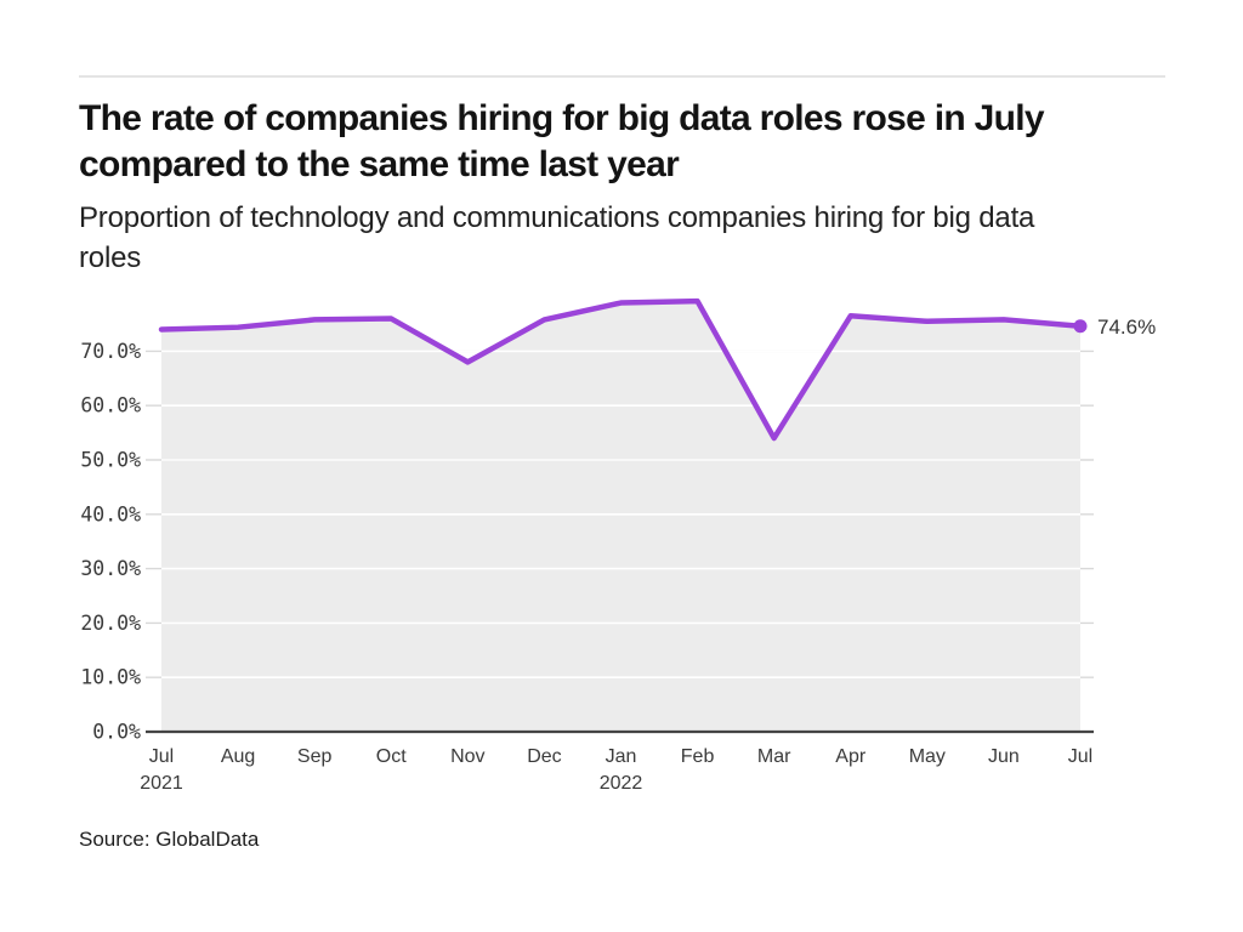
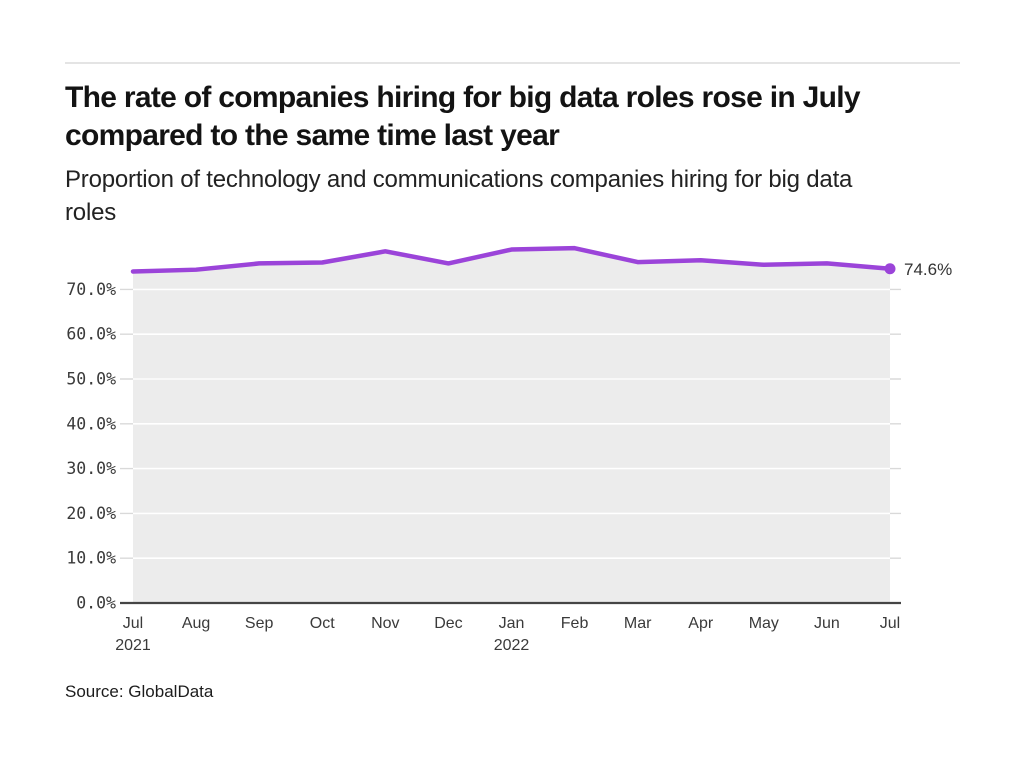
Nov: 68% -> 78%
Mar: 54% -> 76%
